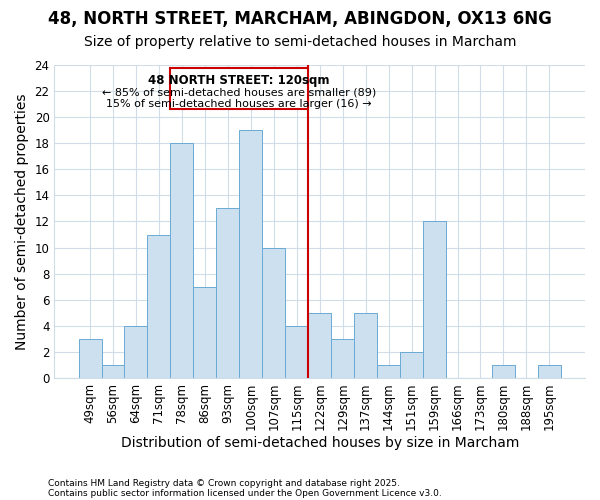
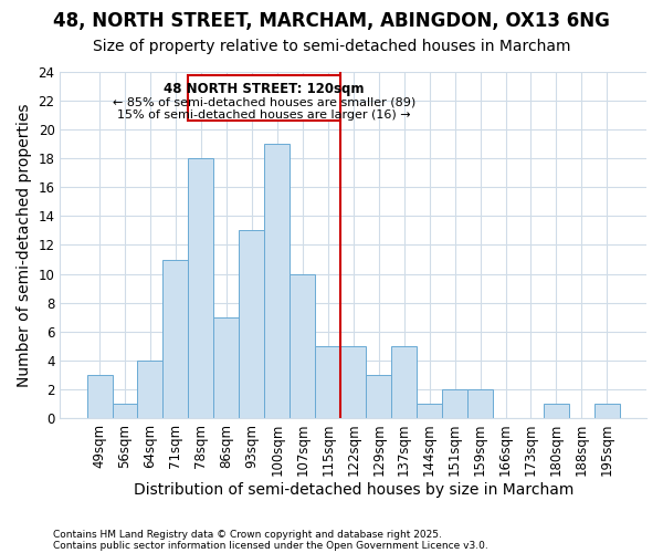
115sqm: 4 -> 5
159sqm: 12 -> 2
